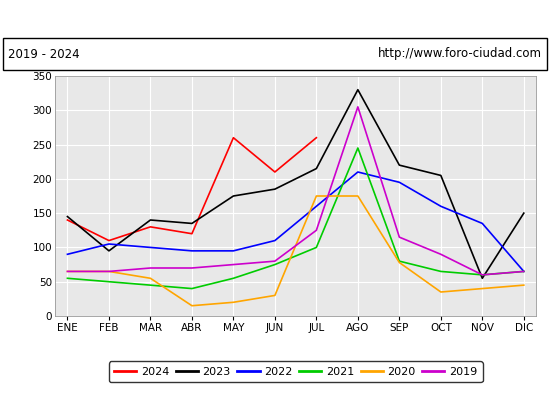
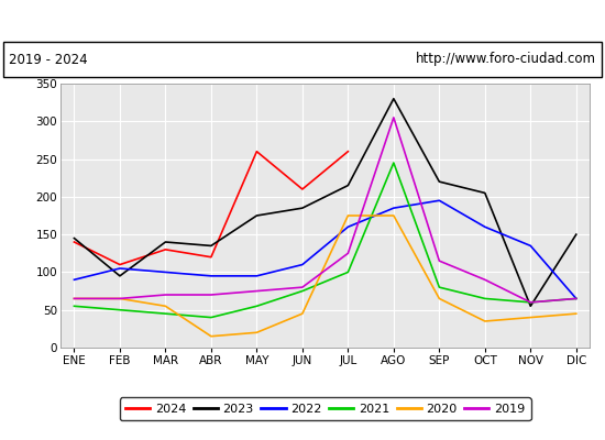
2020/JUN: 30 -> 45
2022/AGO: 210 -> 185
2020/SEP: 78 -> 65
